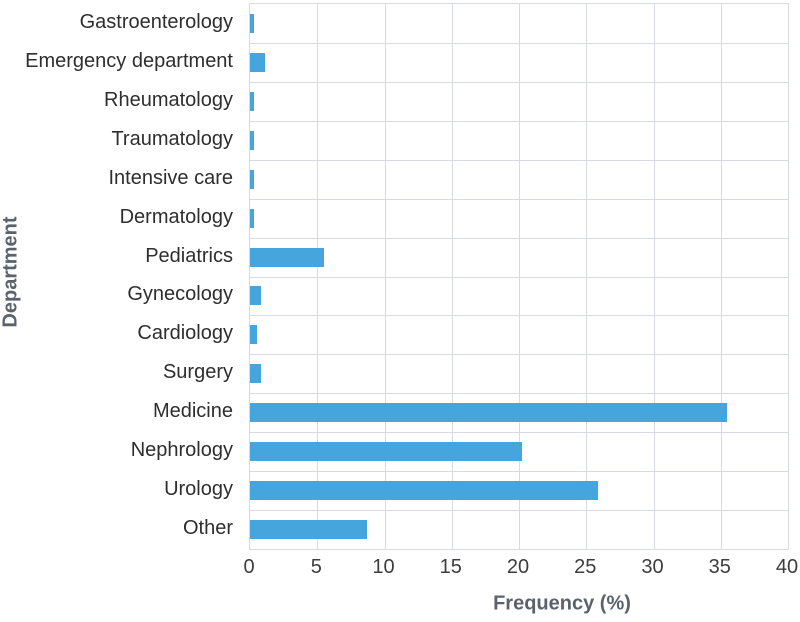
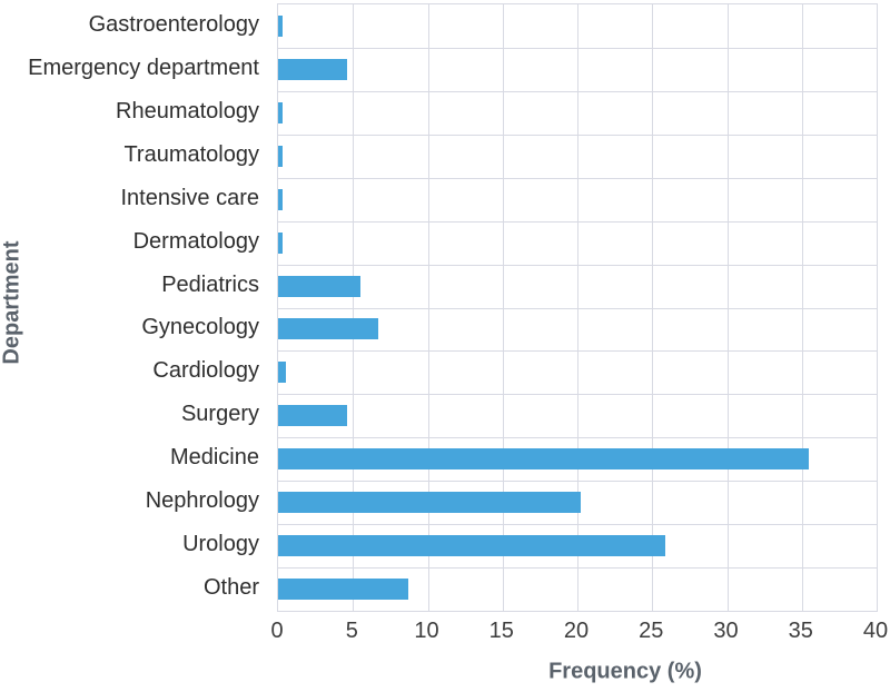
Emergency department: 1.1 -> 4.6
Gynecology: 0.8 -> 6.7
Surgery: 0.8 -> 4.6
